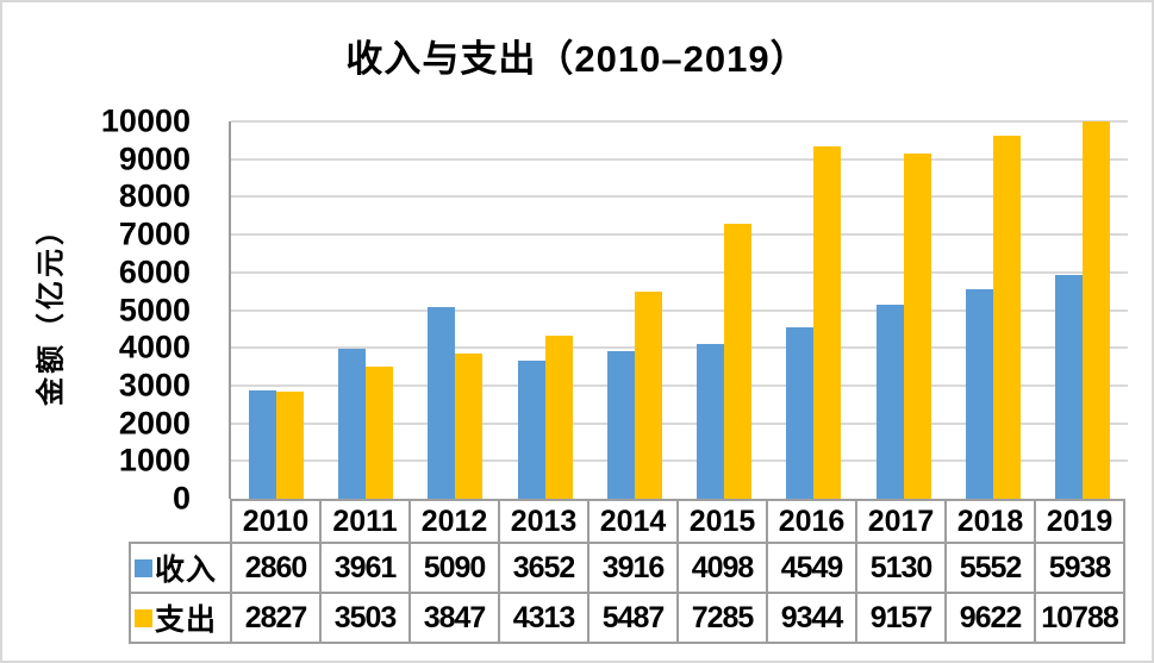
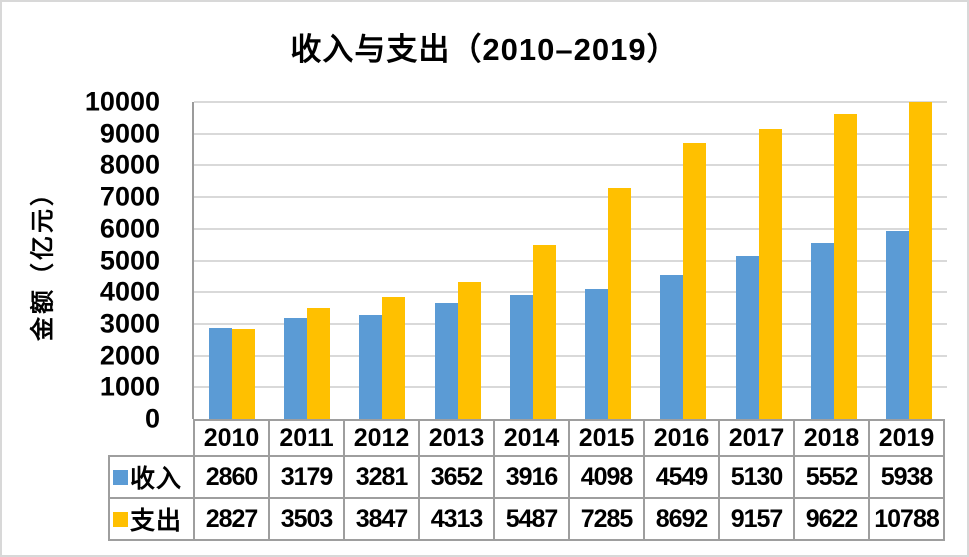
收入/2011: 3961 -> 3179
收入/2012: 5090 -> 3281
支出/2016: 9344 -> 8692
